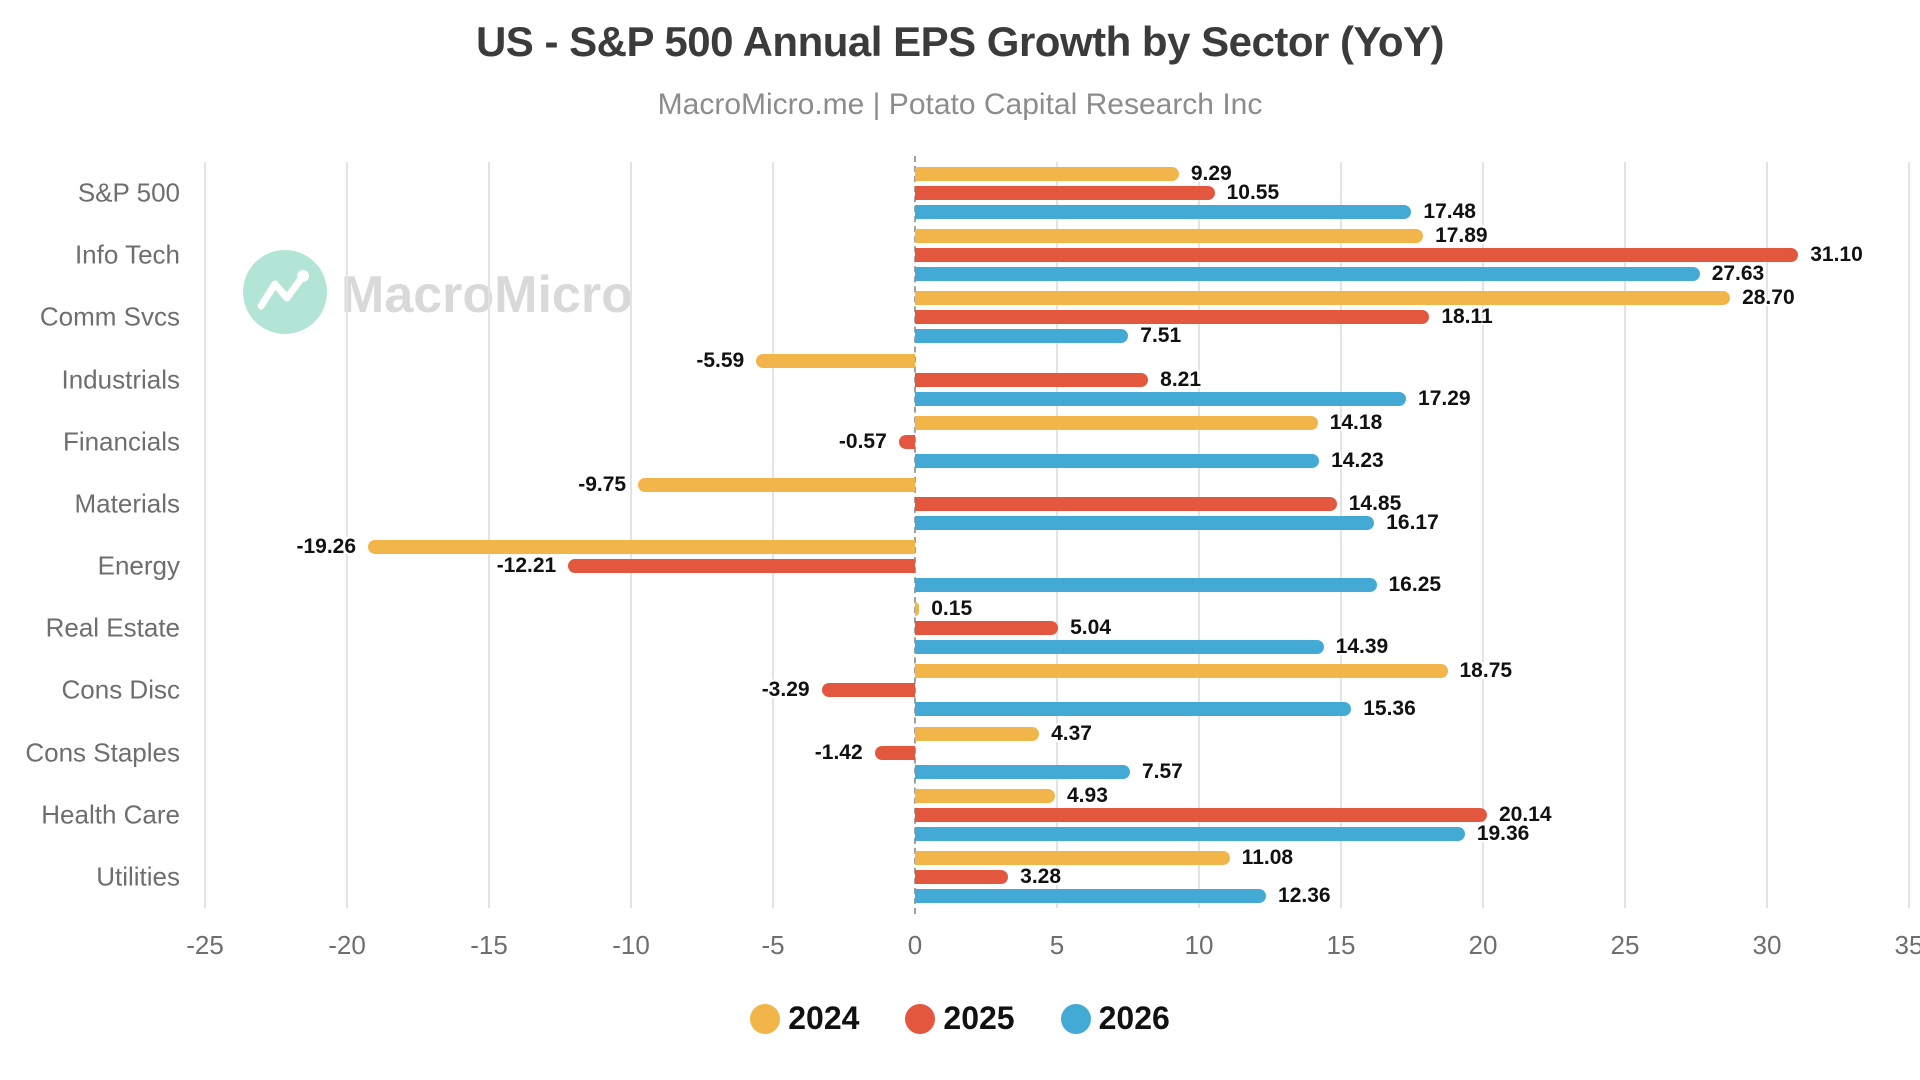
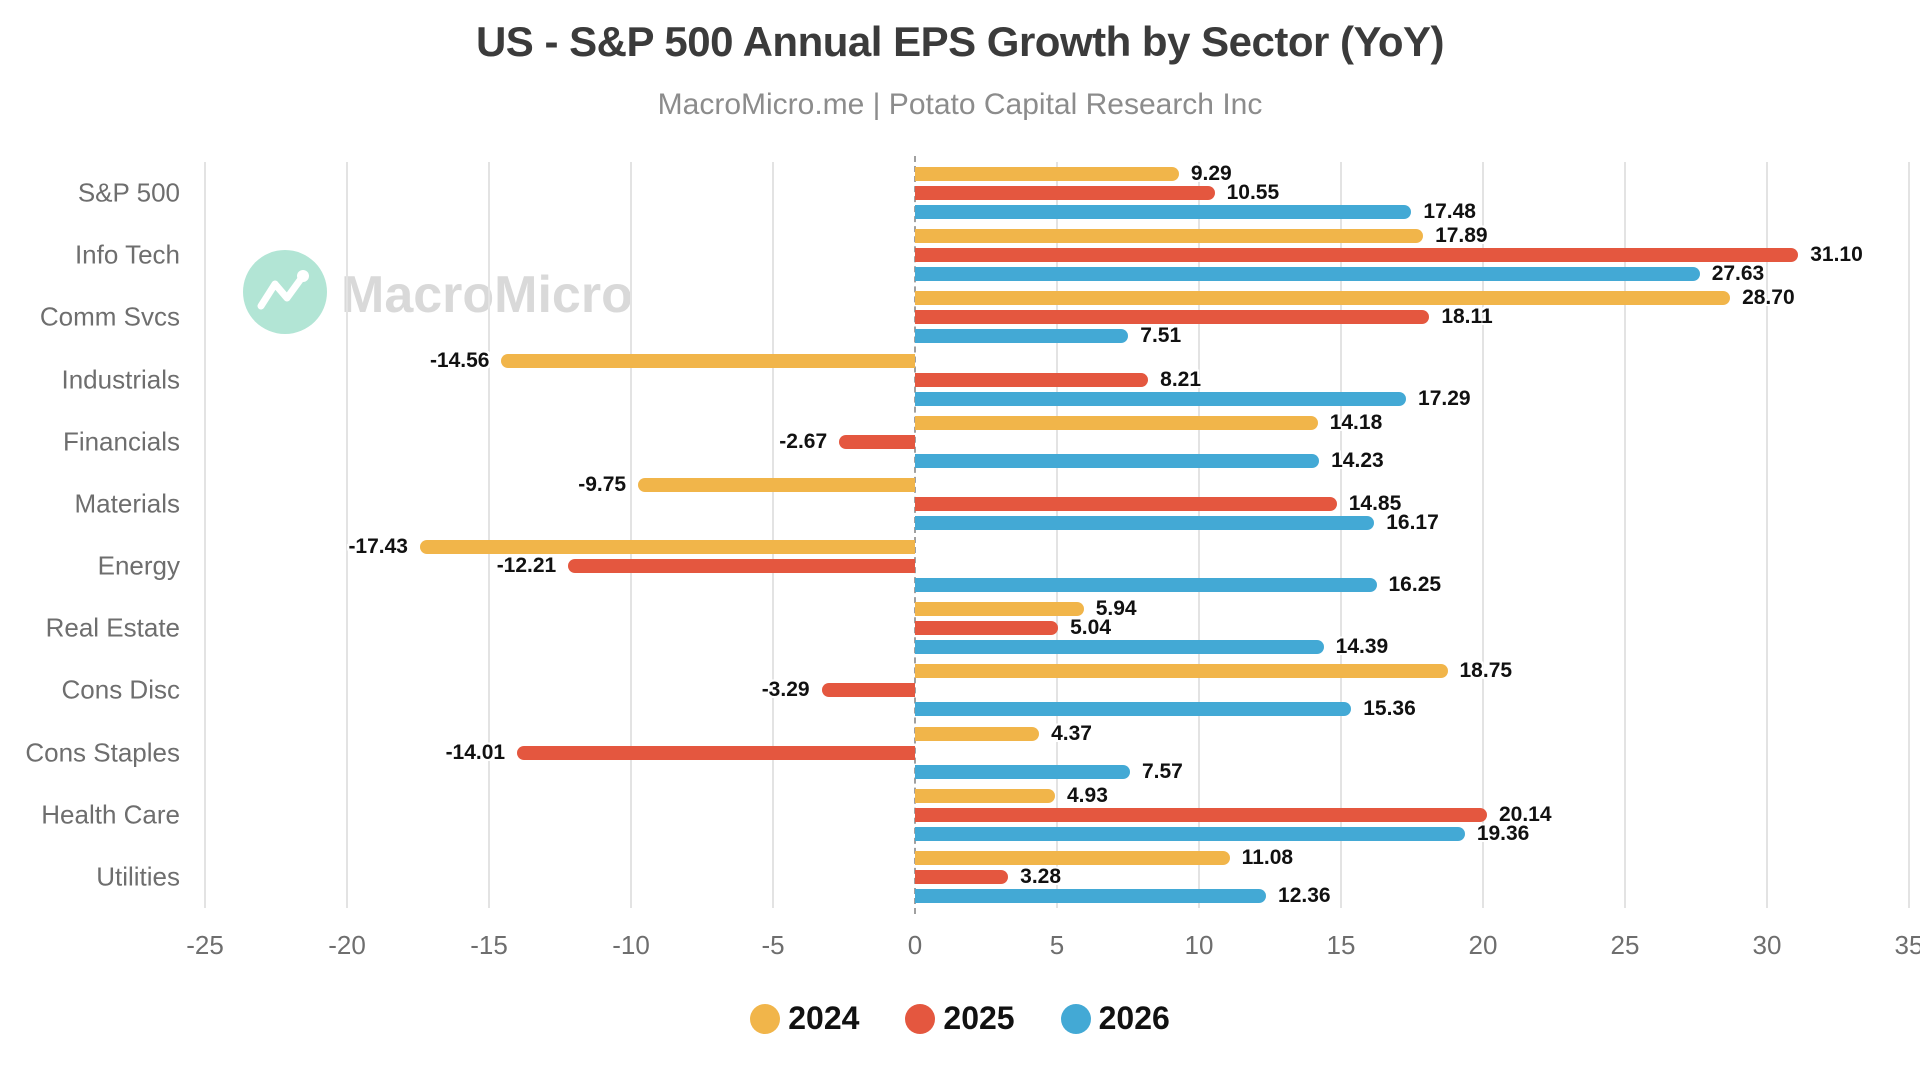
2024/Industrials: -5.59 -> -14.56
2025/Financials: -0.57 -> -2.67
2024/Energy: -19.26 -> -17.43
2024/Real Estate: 0.15 -> 5.94
2025/Cons Staples: -1.42 -> -14.01
